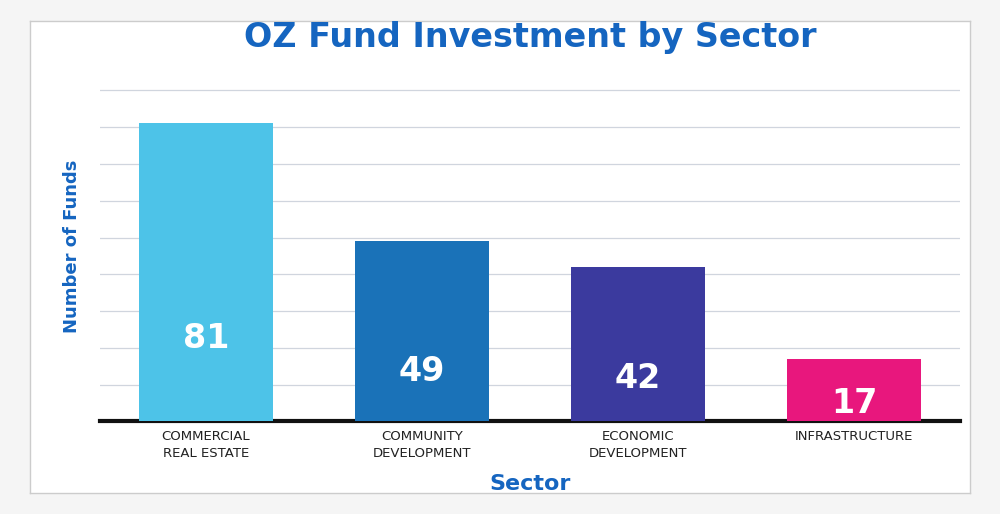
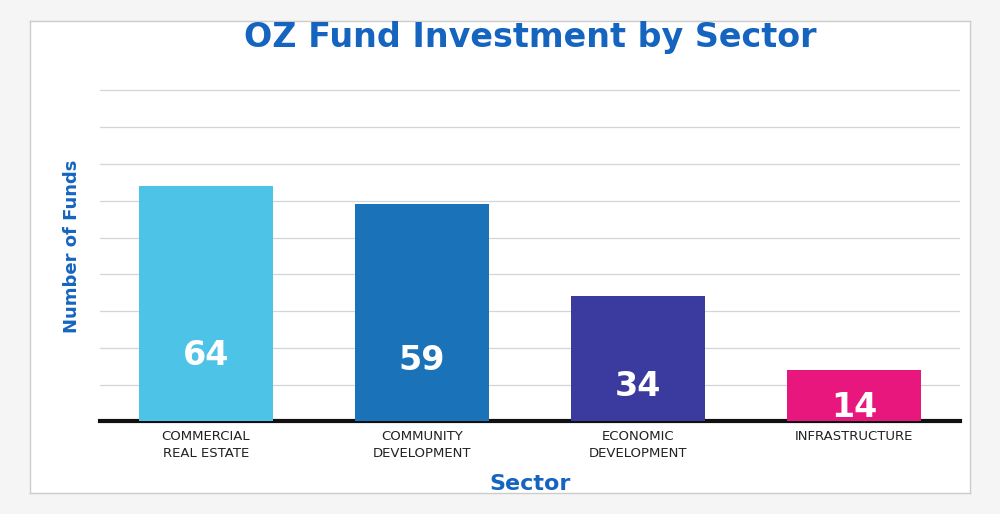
COMMERCIAL REAL ESTATE: 81 -> 64
COMMUNITY DEVELOPMENT: 49 -> 59
ECONOMIC DEVELOPMENT: 42 -> 34
INFRASTRUCTURE: 17 -> 14
